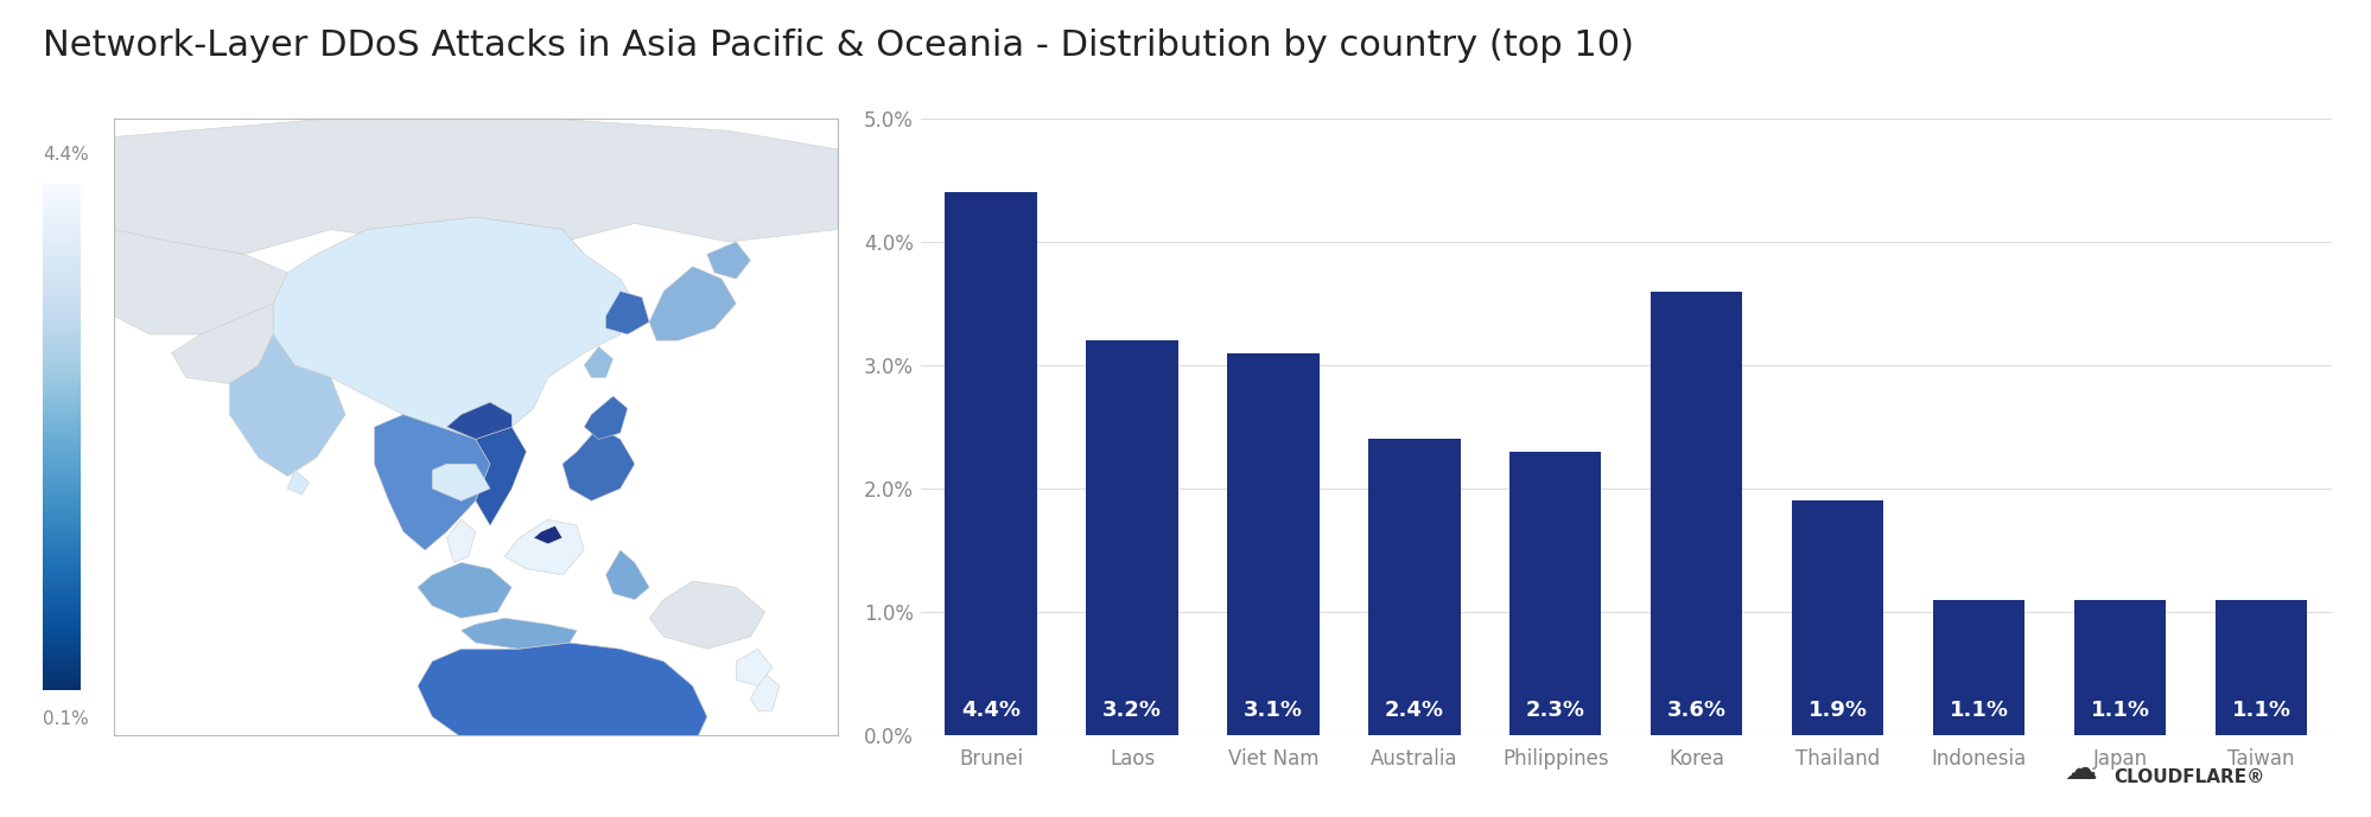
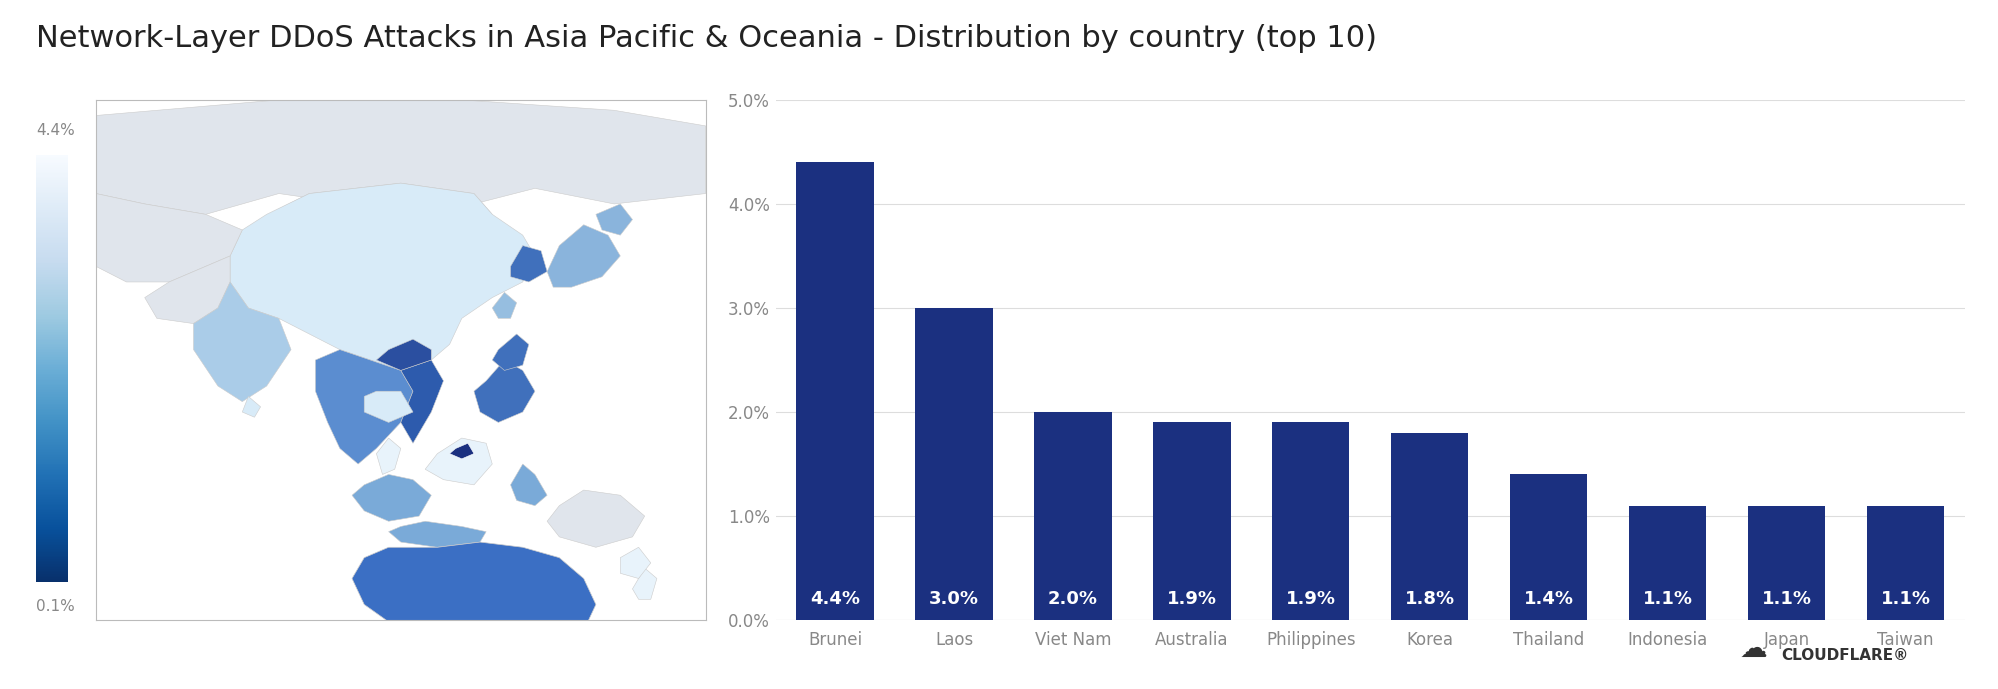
Laos: 3.2% -> 3.0%
Viet Nam: 3.1% -> 2.0%
Australia: 2.4% -> 1.9%
Philippines: 2.3% -> 1.9%
Korea: 3.6% -> 1.8%
Thailand: 1.9% -> 1.4%
